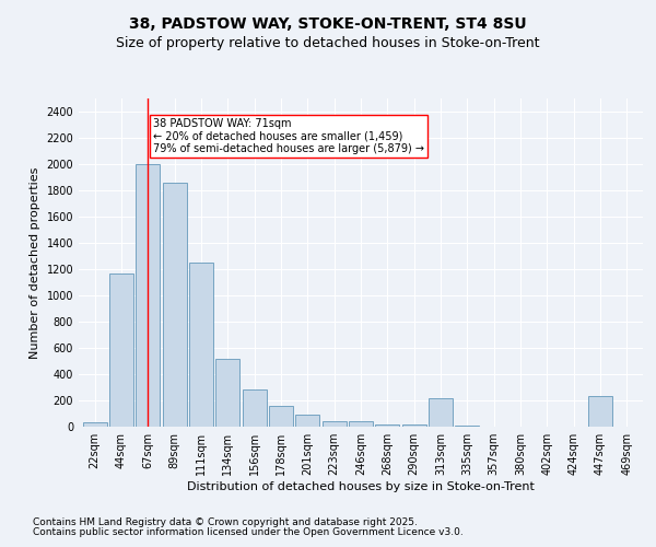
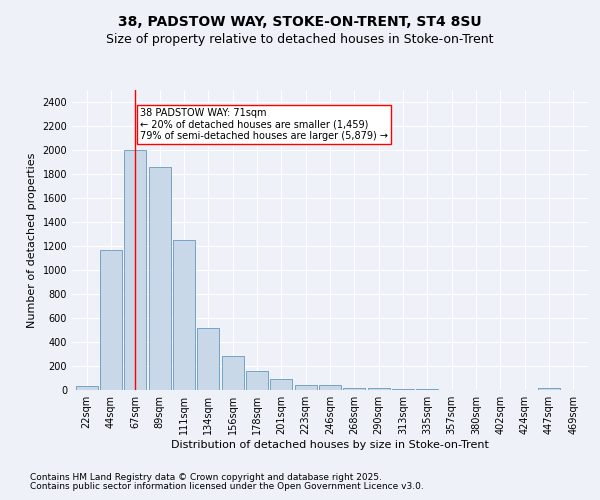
313sqm: 220 -> 10
447sqm: 230 -> 20
